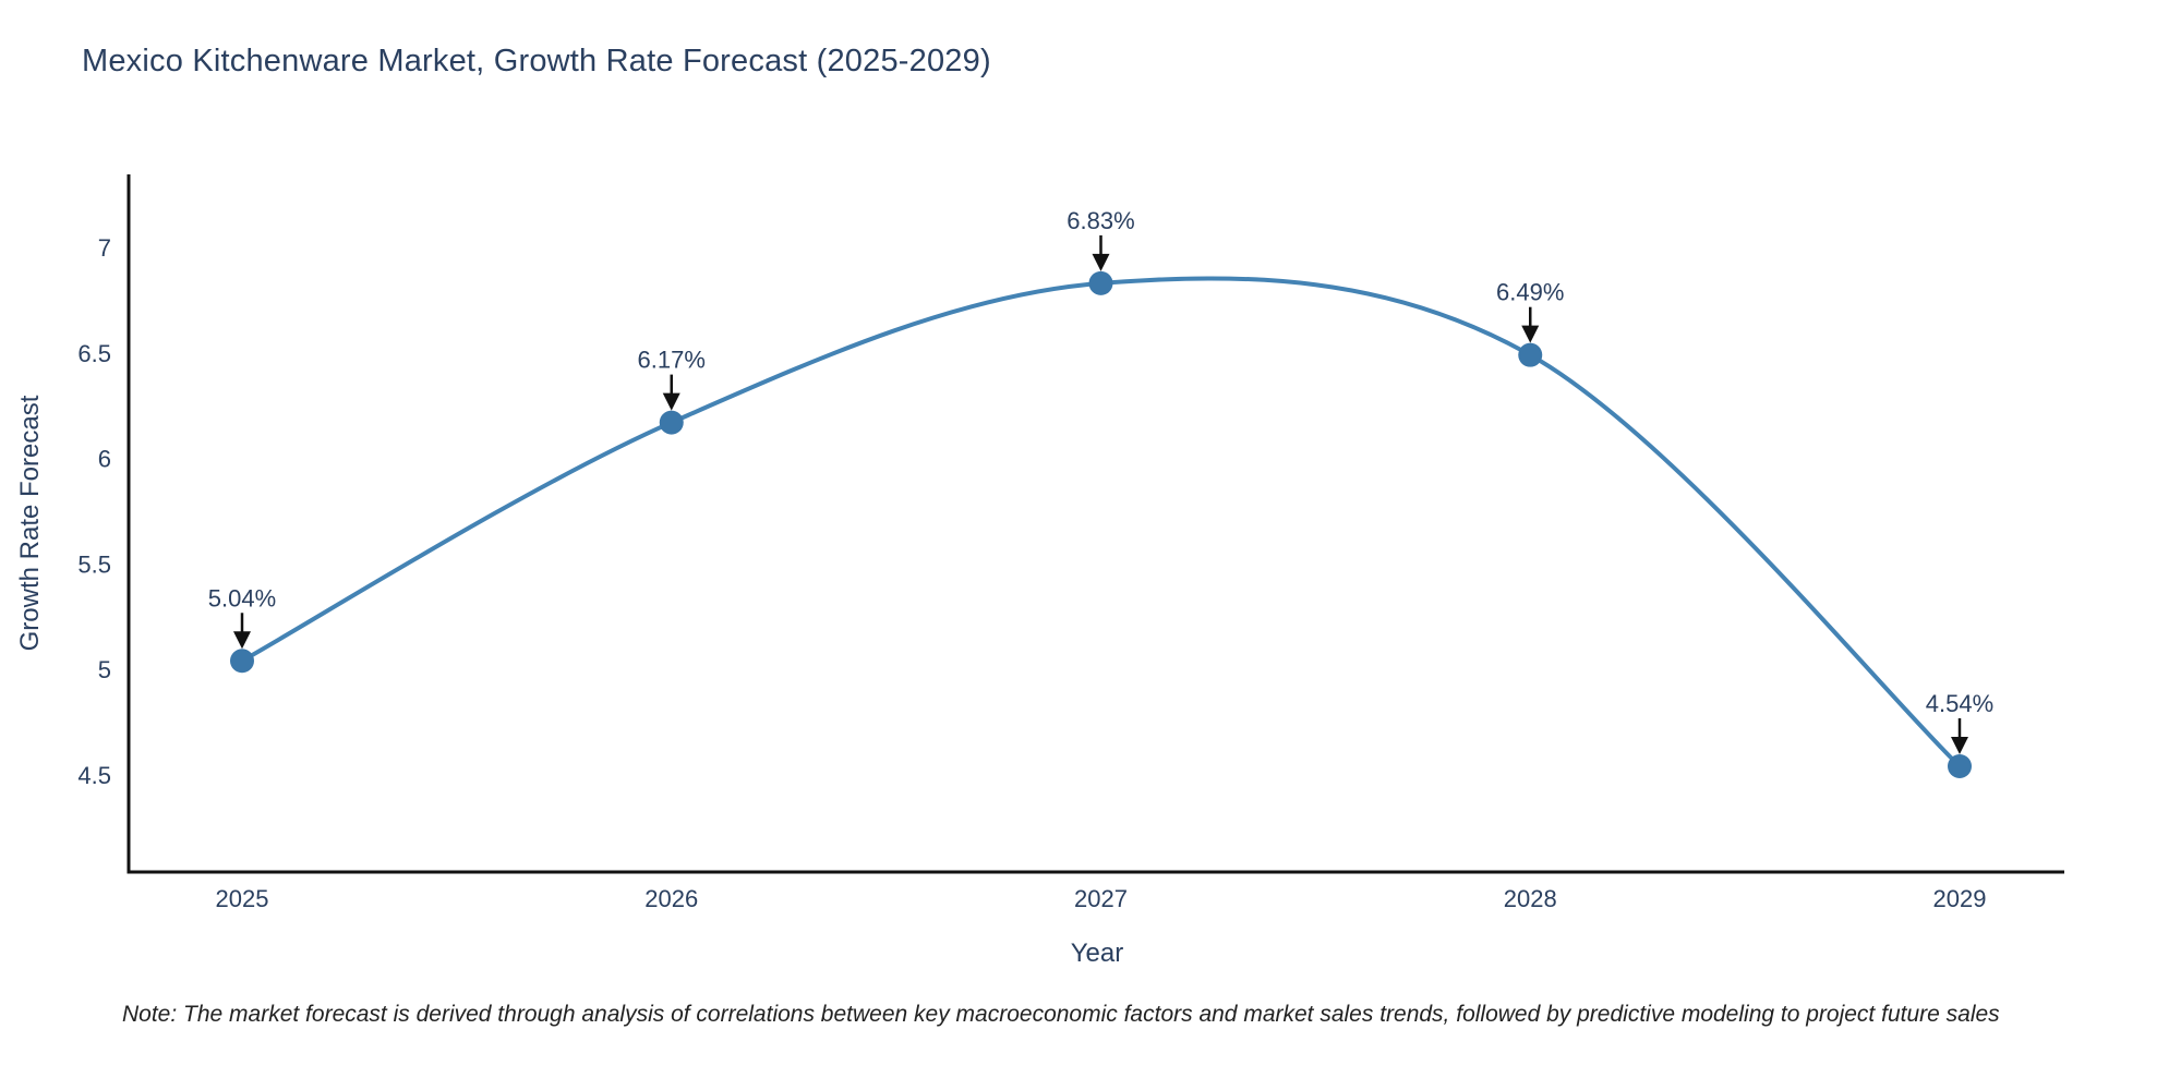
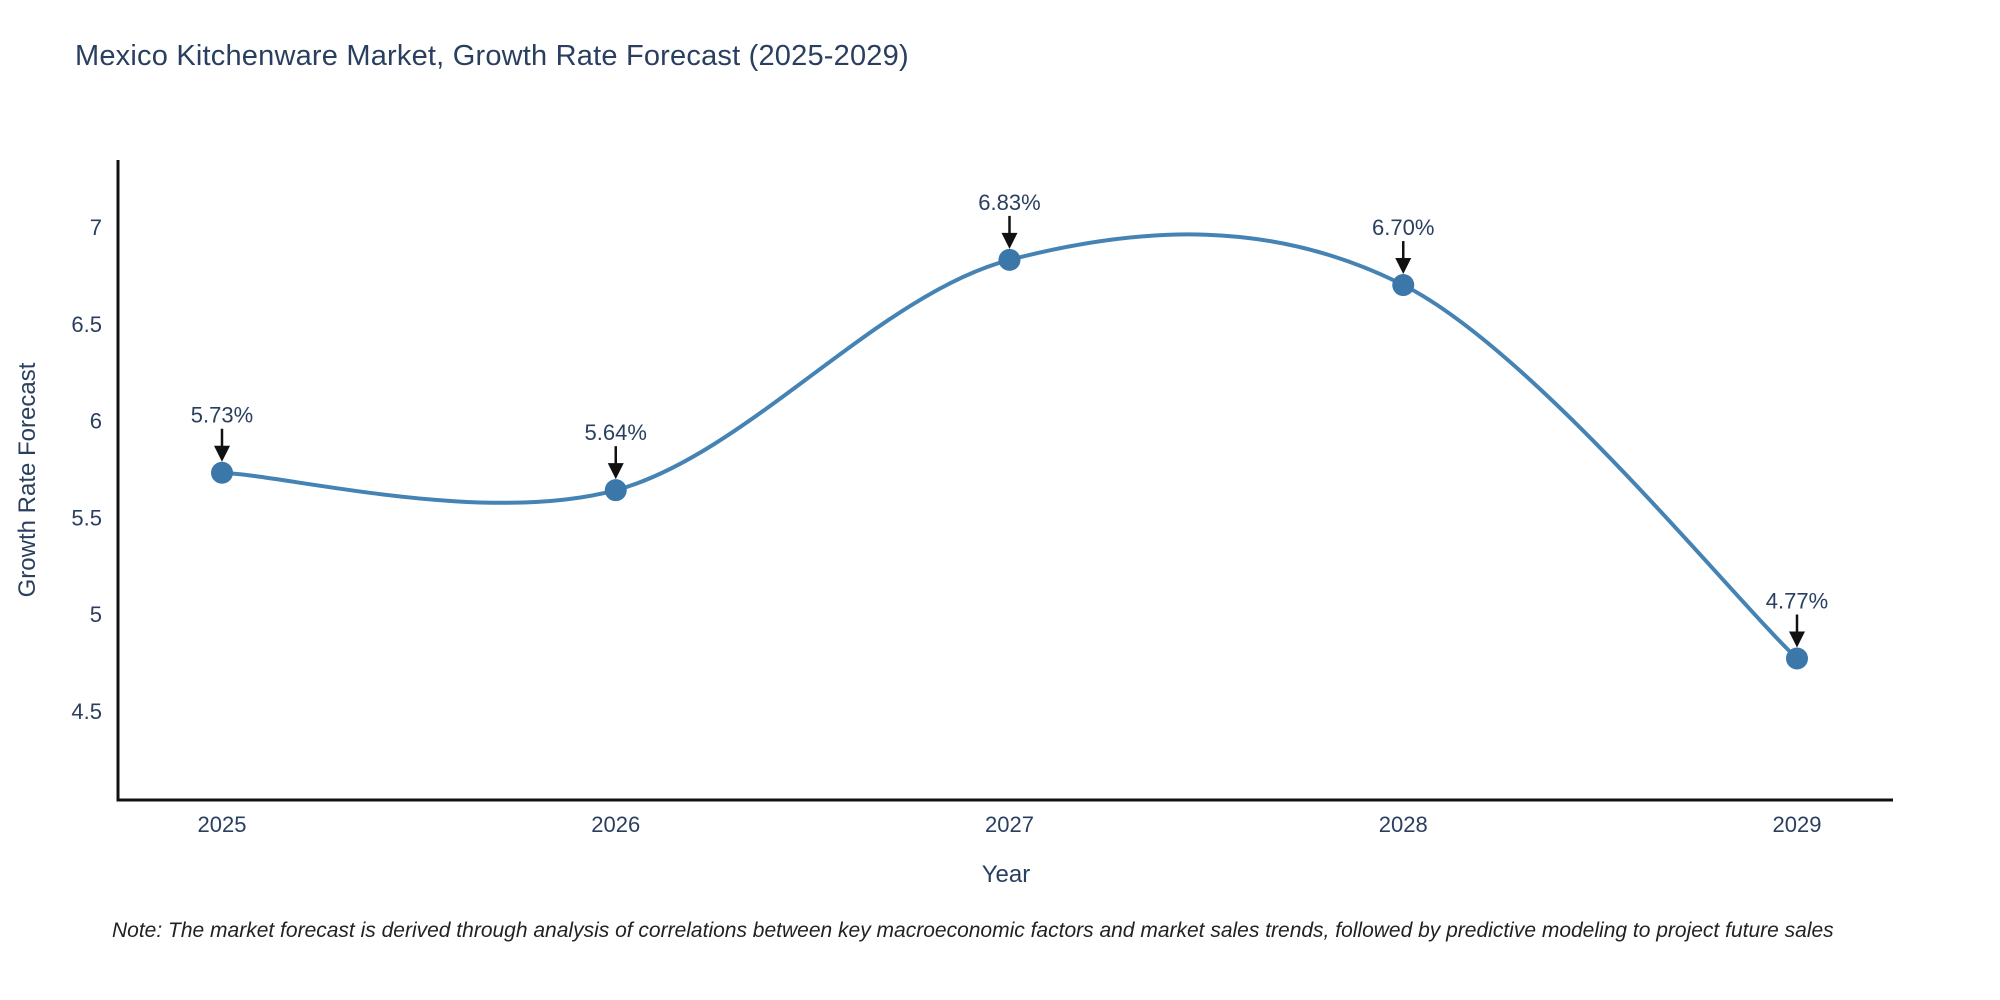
2025: 5.04% -> 5.73%
2026: 6.17% -> 5.64%
2028: 6.49% -> 6.70%
2029: 4.54% -> 4.77%
